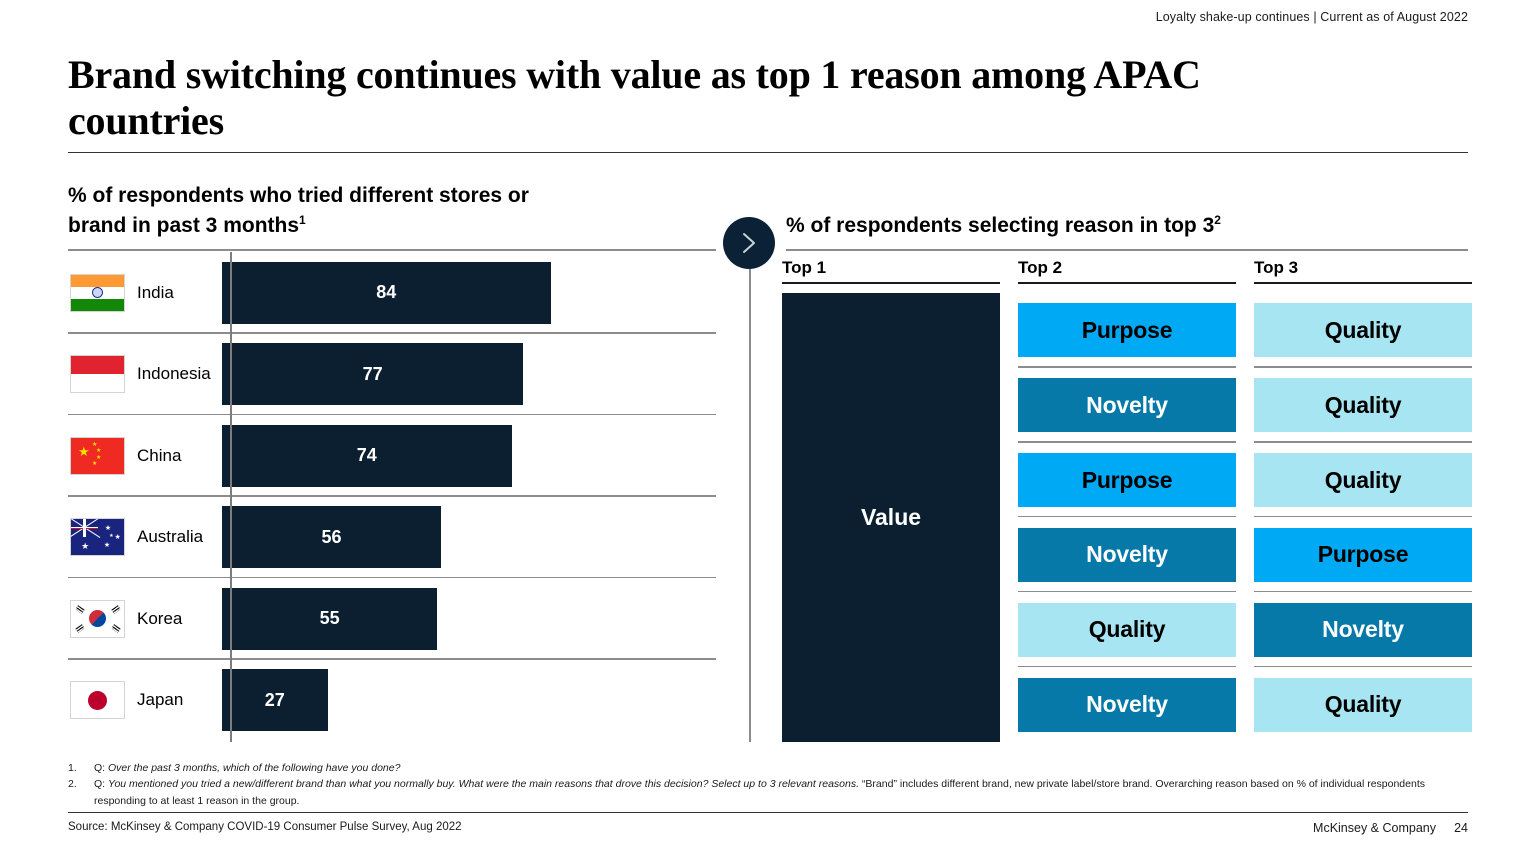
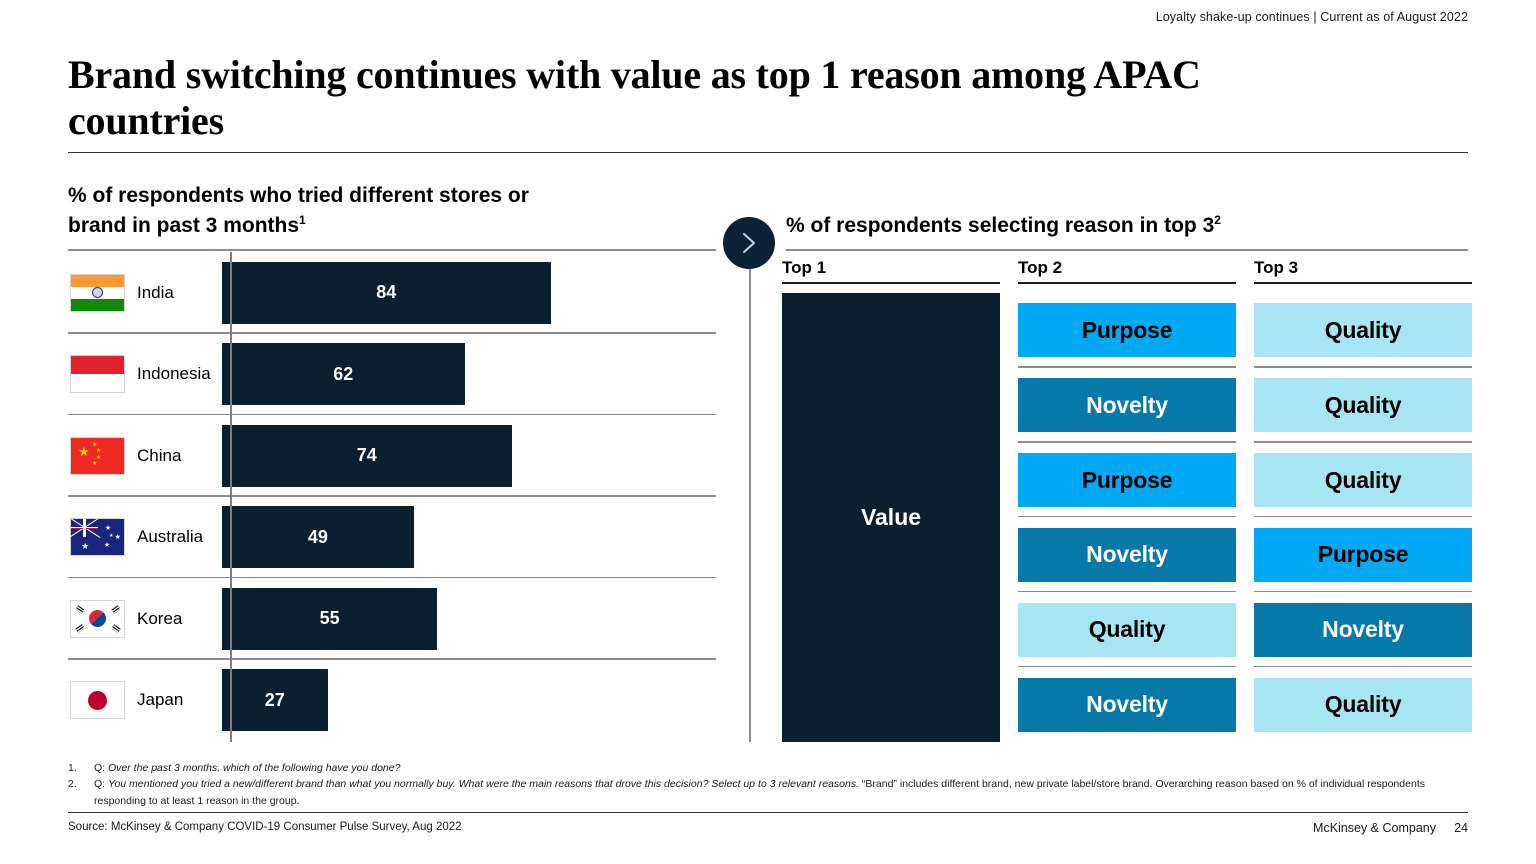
Indonesia: 77 -> 62
Australia: 56 -> 49
